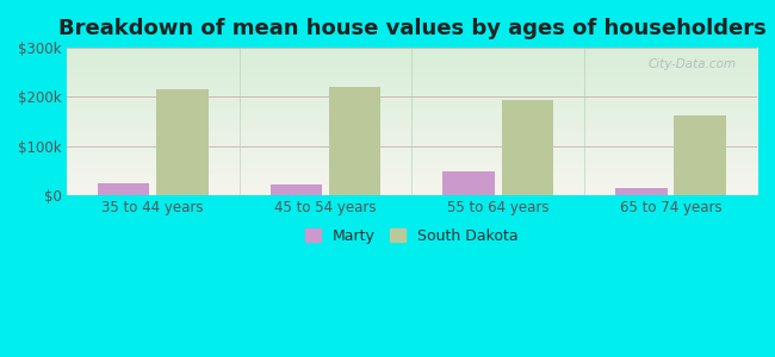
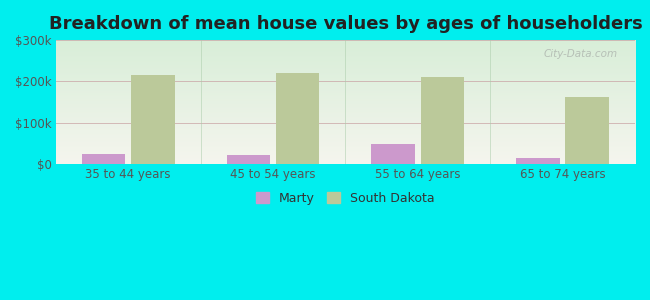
South Dakota/55 to 64 years: $195k -> $210k
